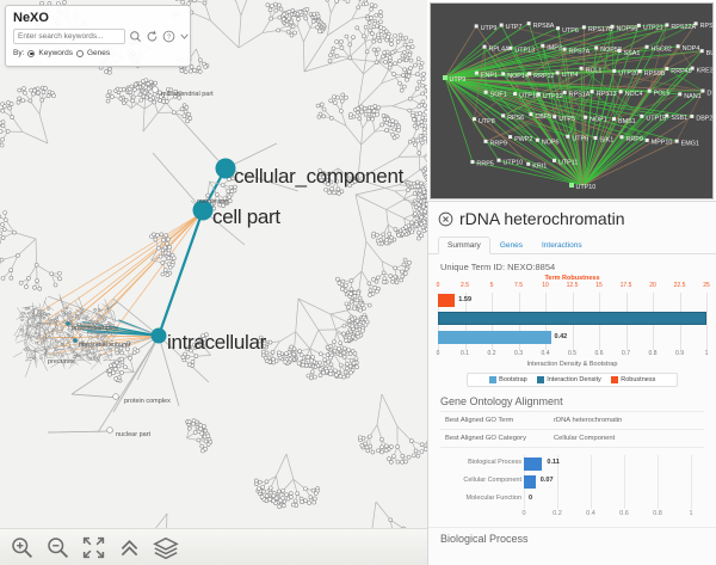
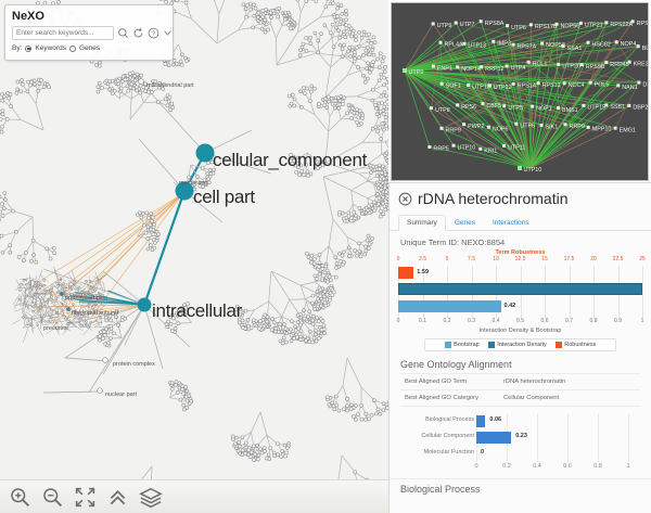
Gene Ontology Alignment/Biological Process: 0.11 -> 0.06
Gene Ontology Alignment/Cellular Component: 0.07 -> 0.23
